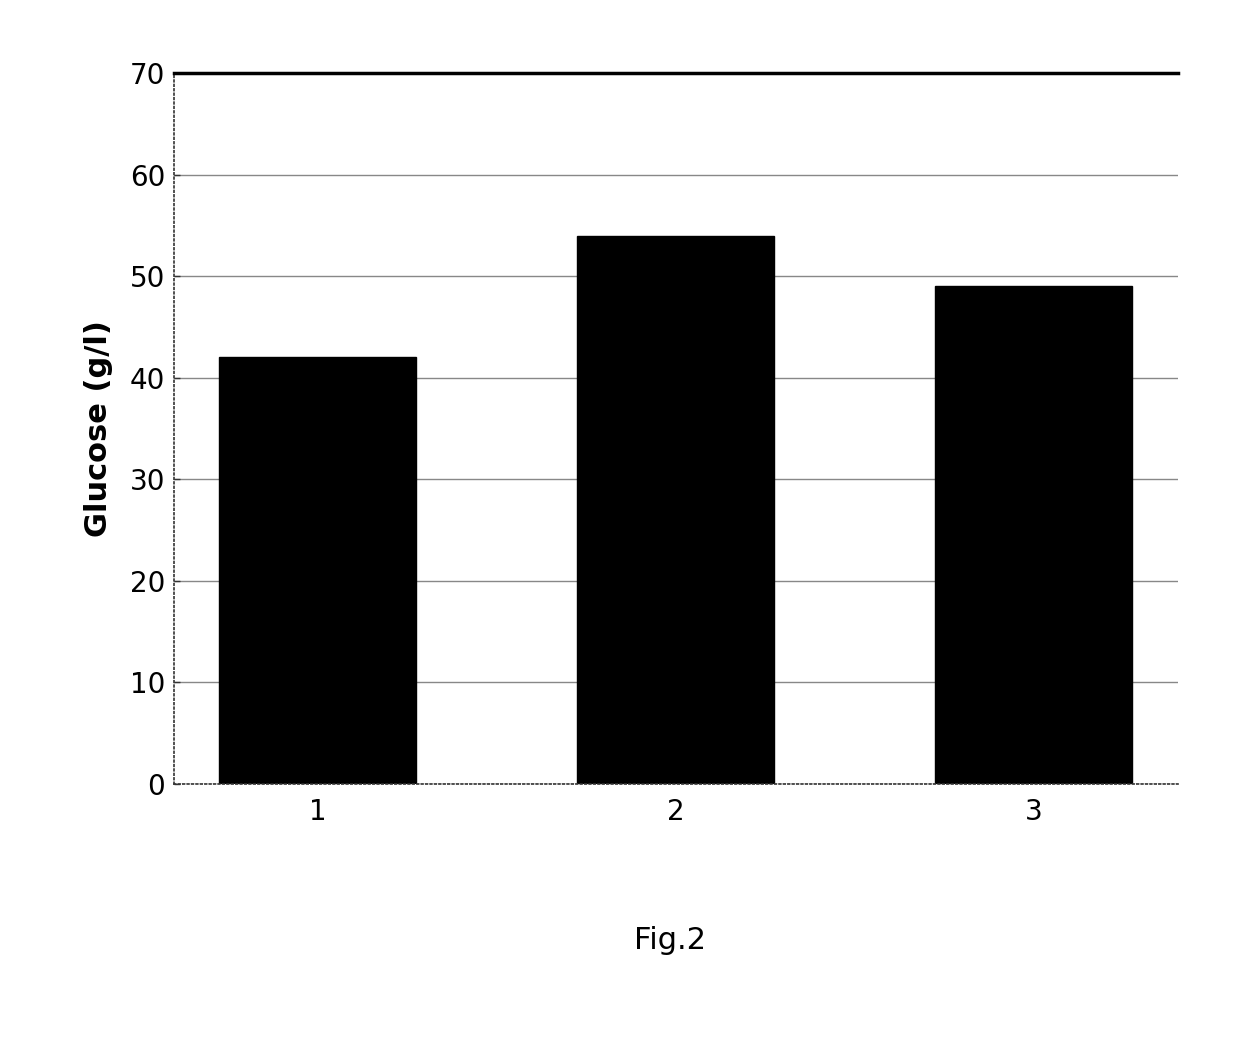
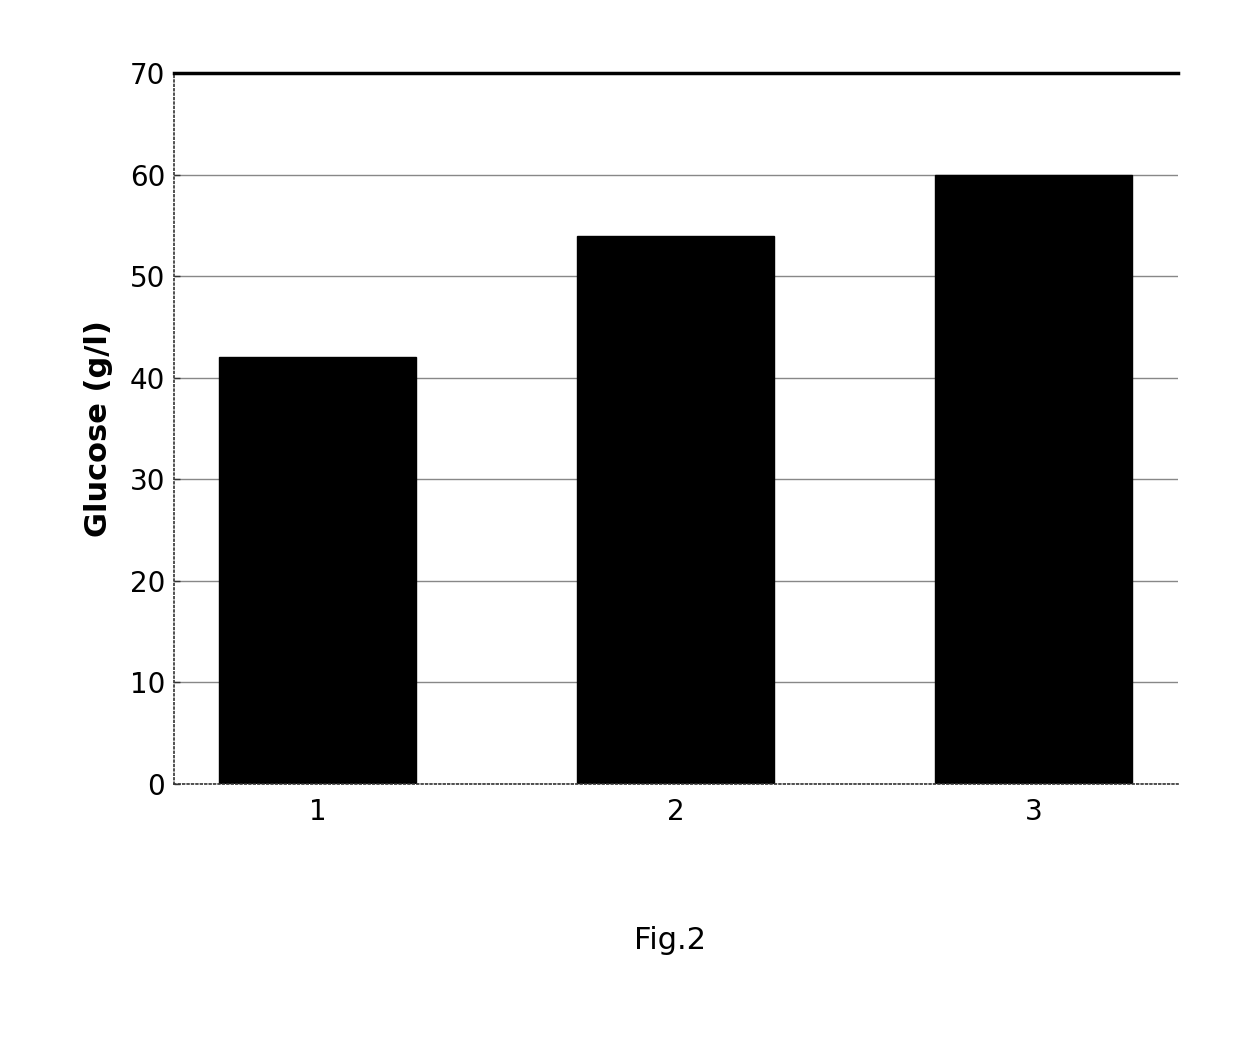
3: 49 -> 60
